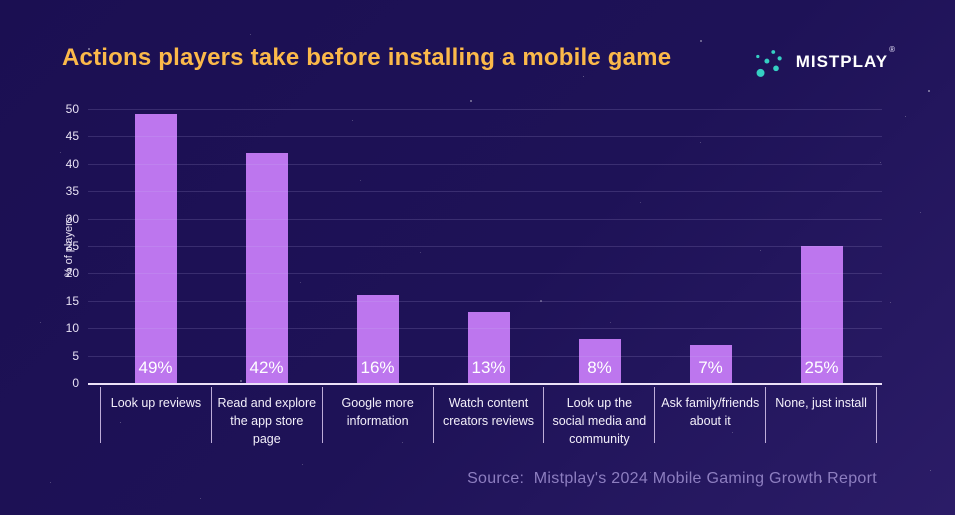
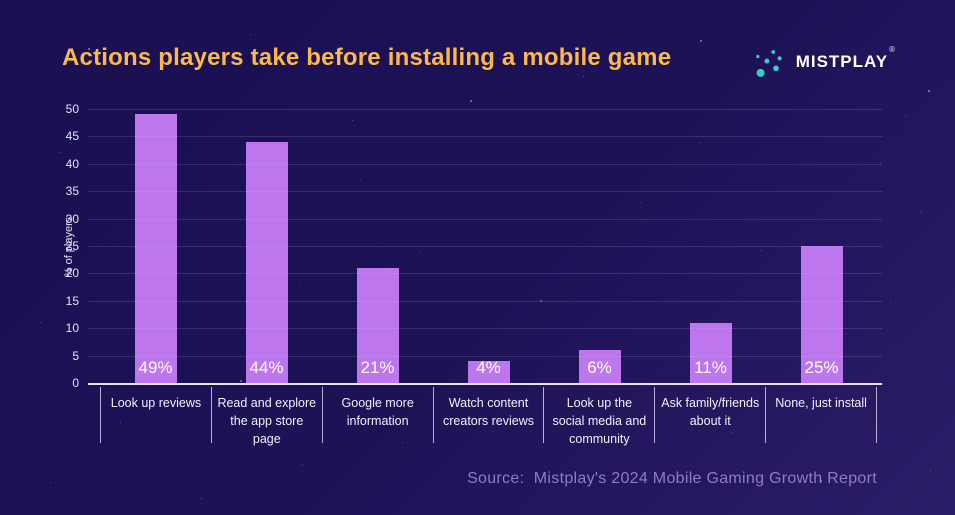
Read and explore the app store page: 42% -> 44%
Google more information: 16% -> 21%
Watch content creators reviews: 13% -> 4%
Look up the social media and community: 8% -> 6%
Ask family/friends about it: 7% -> 11%
